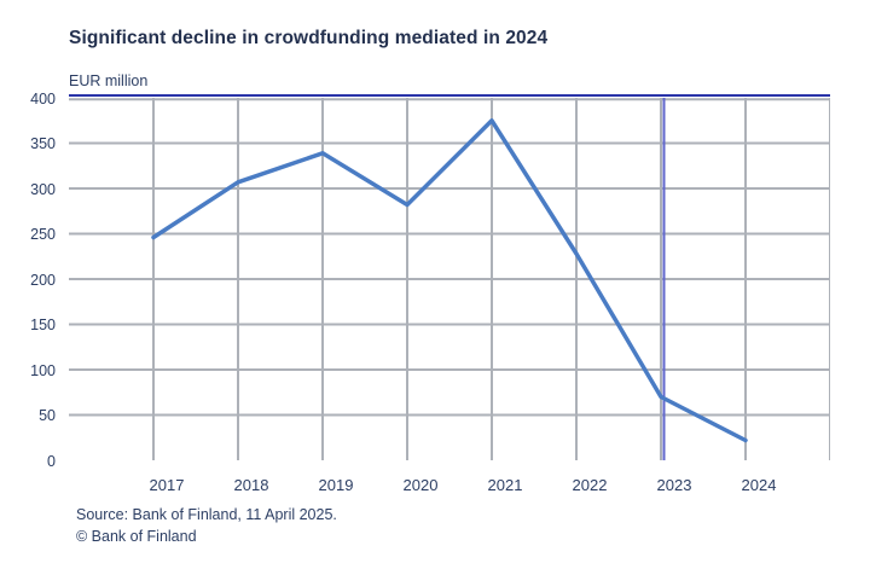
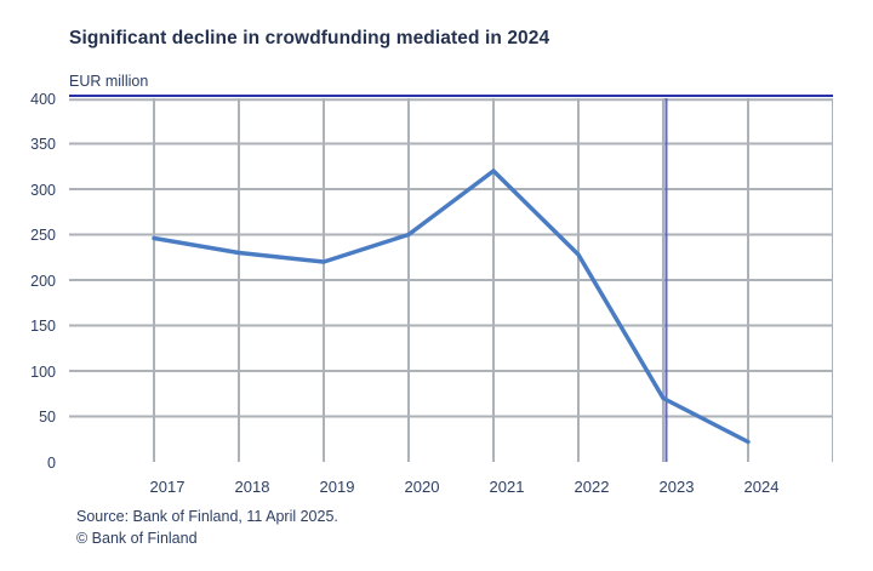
2018: 310 -> 230
2019: 340 -> 220
2020: 280 -> 250
2021: 380 -> 320
